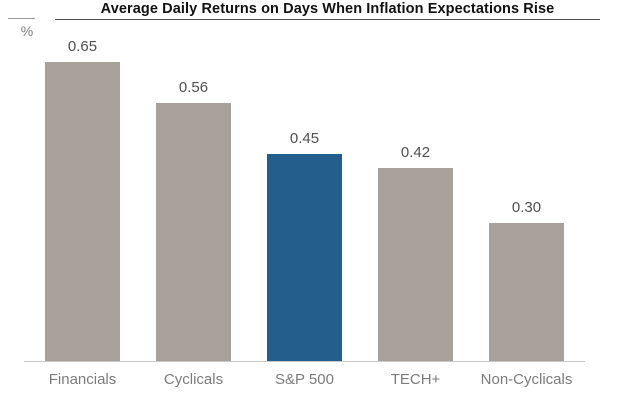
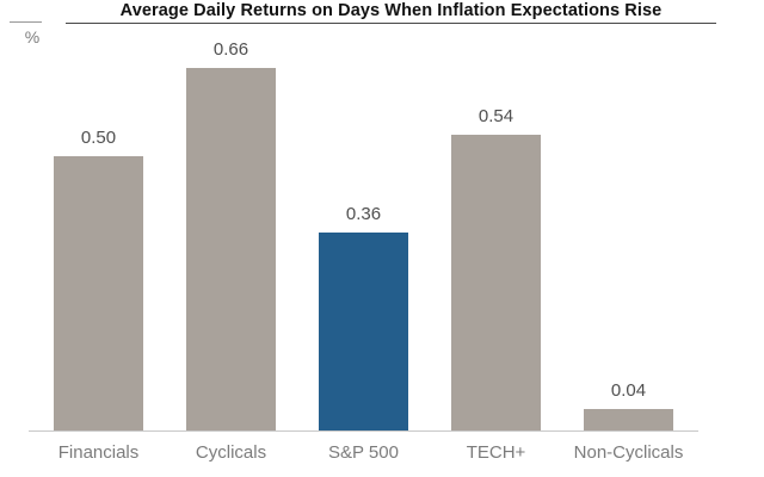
Financials: 0.65 -> 0.50
Cyclicals: 0.56 -> 0.66
S&P 500: 0.45 -> 0.36
TECH+: 0.42 -> 0.54
Non-Cyclicals: 0.30 -> 0.04
